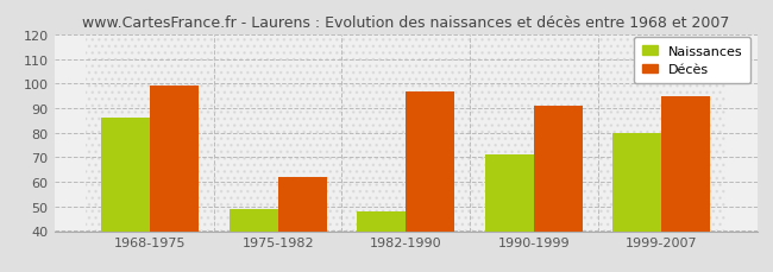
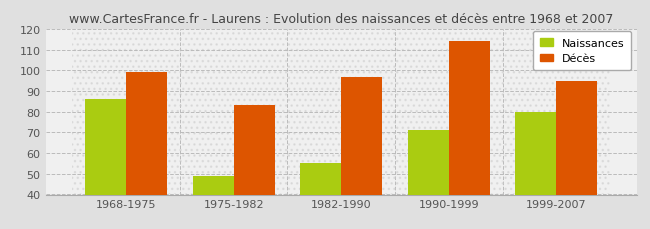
Décès/1975-1982: 62 -> 83
Naissances/1982-1990: 48 -> 55
Décès/1990-1999: 91 -> 114
